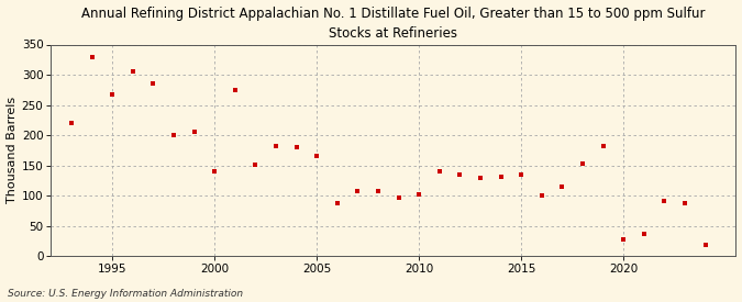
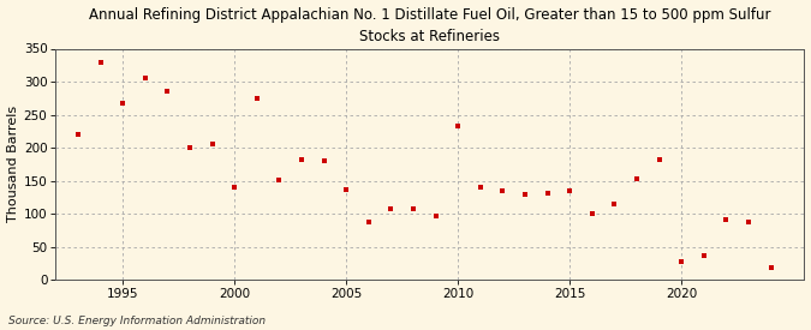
2005: 165 -> 136
2010: 103 -> 232
